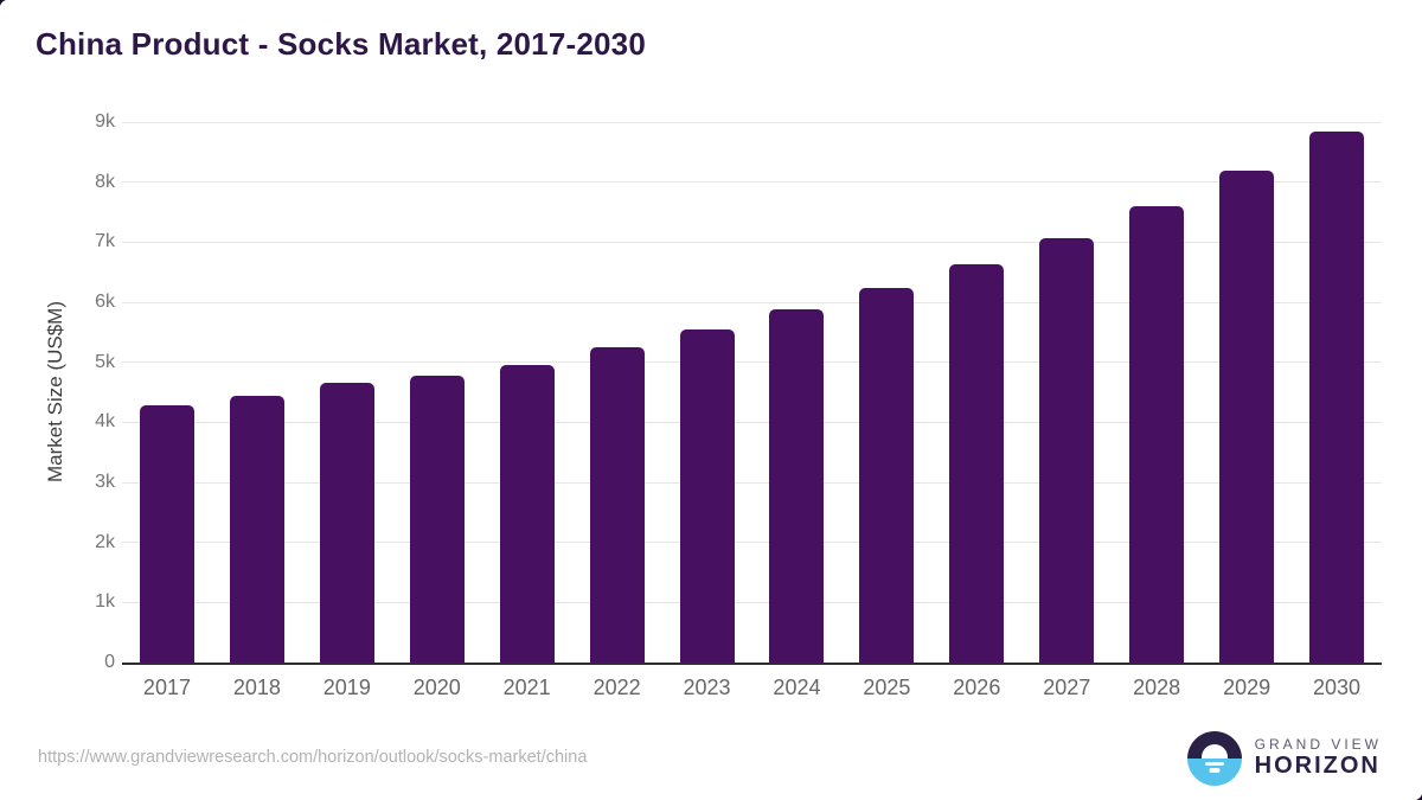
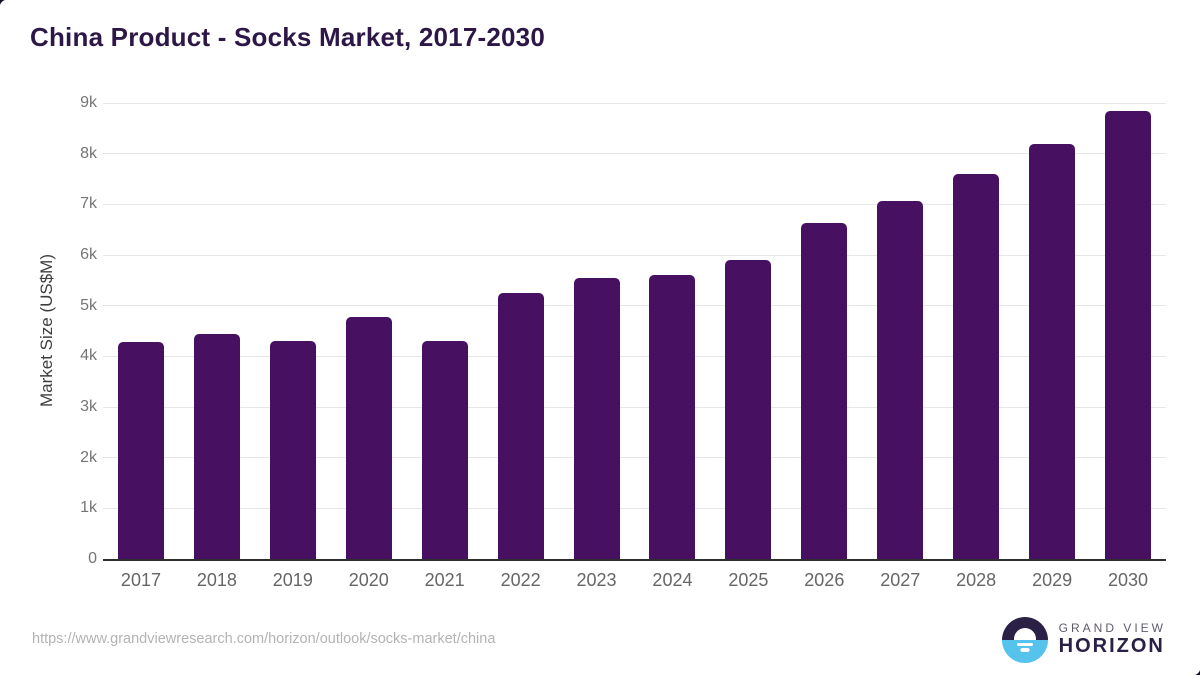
2019: 4.7k -> 4.3k
2021: 5.0k -> 4.3k
2024: 5.9k -> 5.6k
2025: 6.2k -> 5.9k
